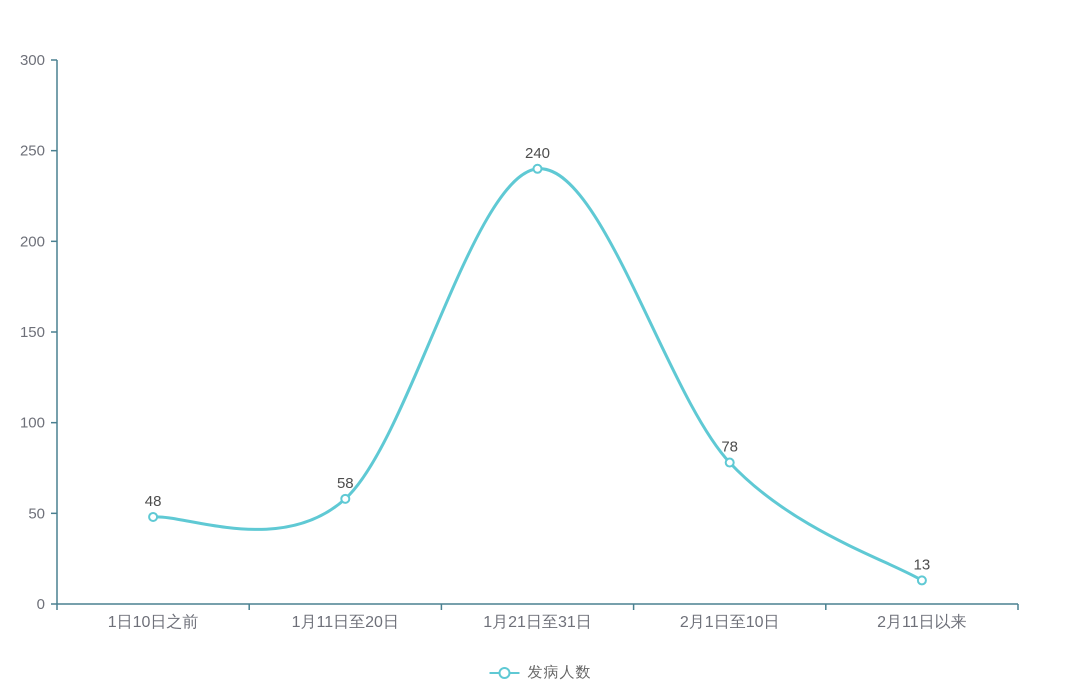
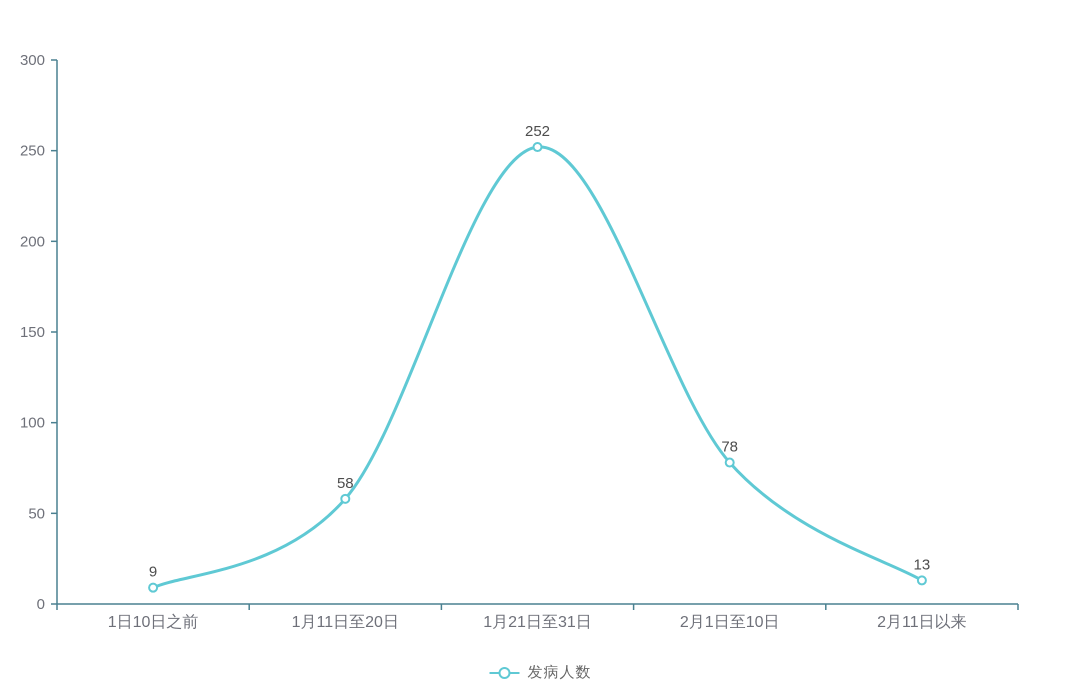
1日10日之前: 48 -> 9
1月21日至31日: 240 -> 252
